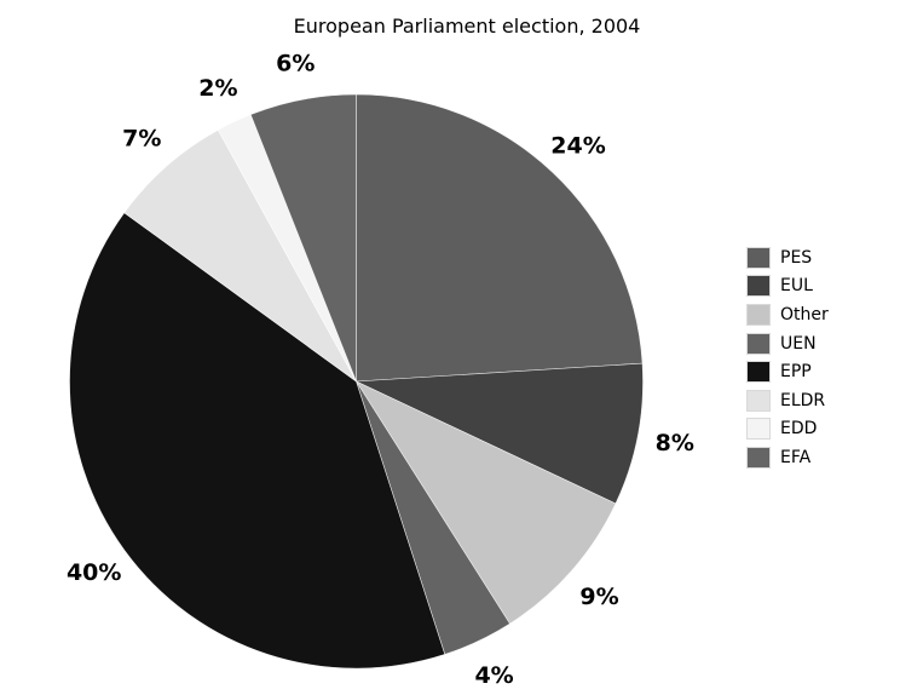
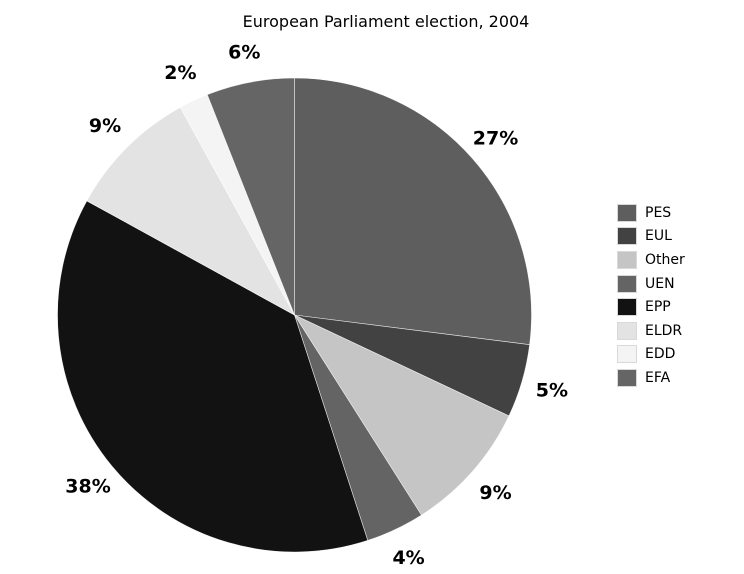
PES: 24% -> 27%
EUL: 8% -> 5%
EPP: 40% -> 38%
ELDR: 7% -> 9%
